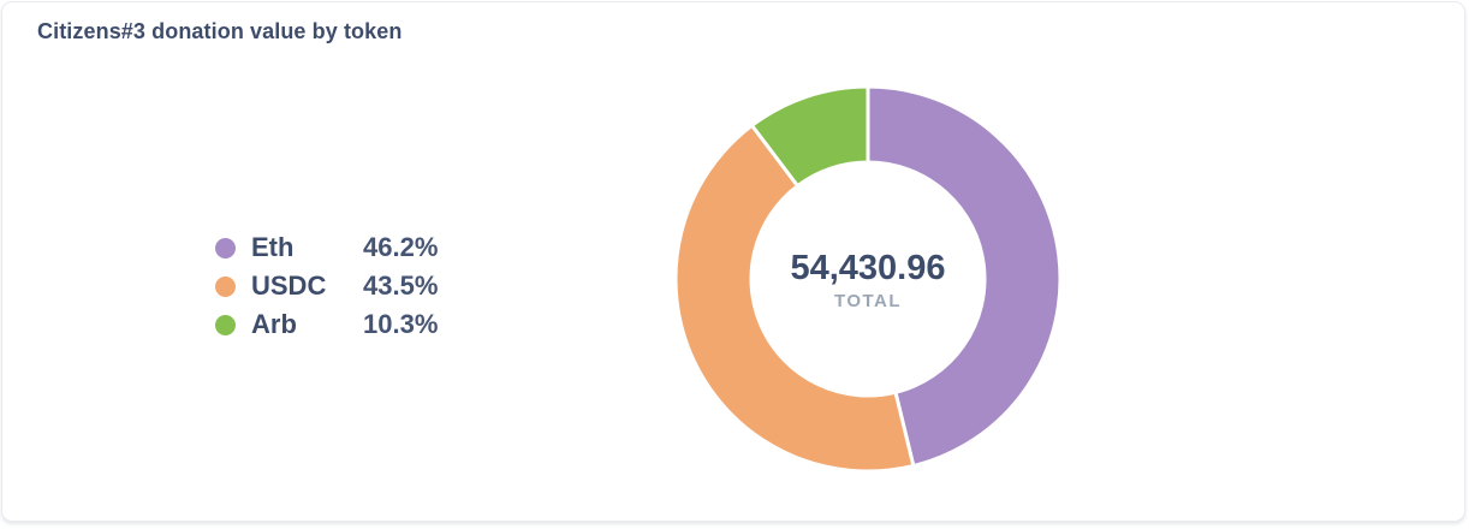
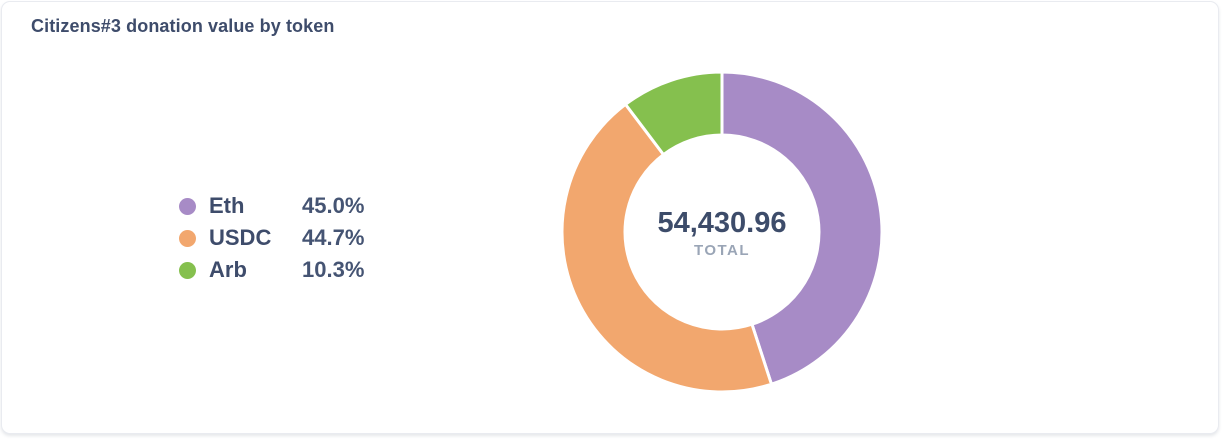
Eth: 46.2% -> 45.0%
USDC: 43.5% -> 44.7%
